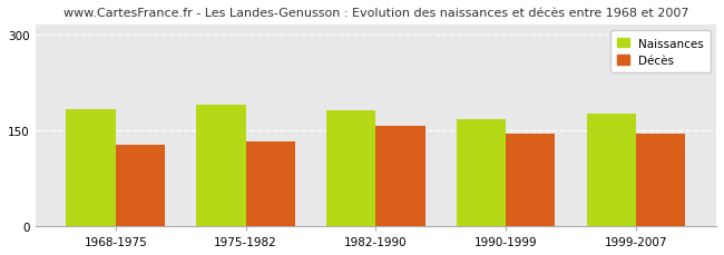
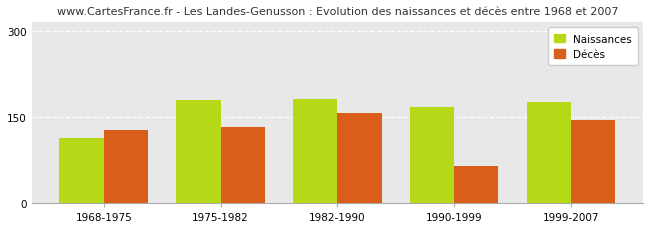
Naissances/1968-1975: 183 -> 114
Naissances/1975-1982: 190 -> 180
Décès/1990-1999: 145 -> 64
